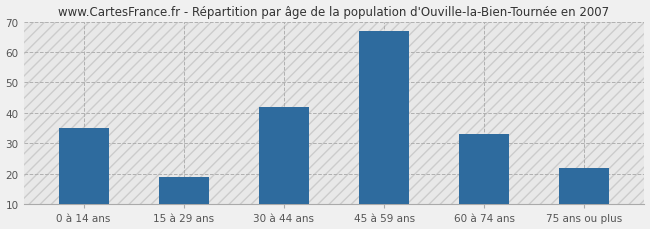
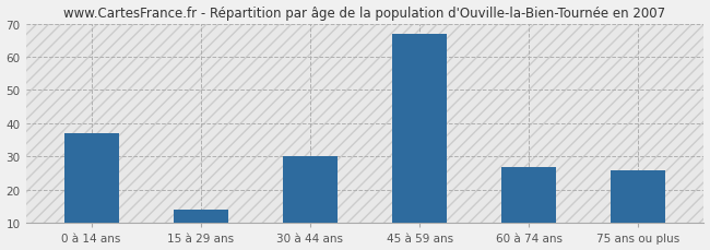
0 à 14 ans: 35 -> 37
15 à 29 ans: 19 -> 14
30 à 44 ans: 42 -> 30
60 à 74 ans: 33 -> 27
75 ans ou plus: 22 -> 26
